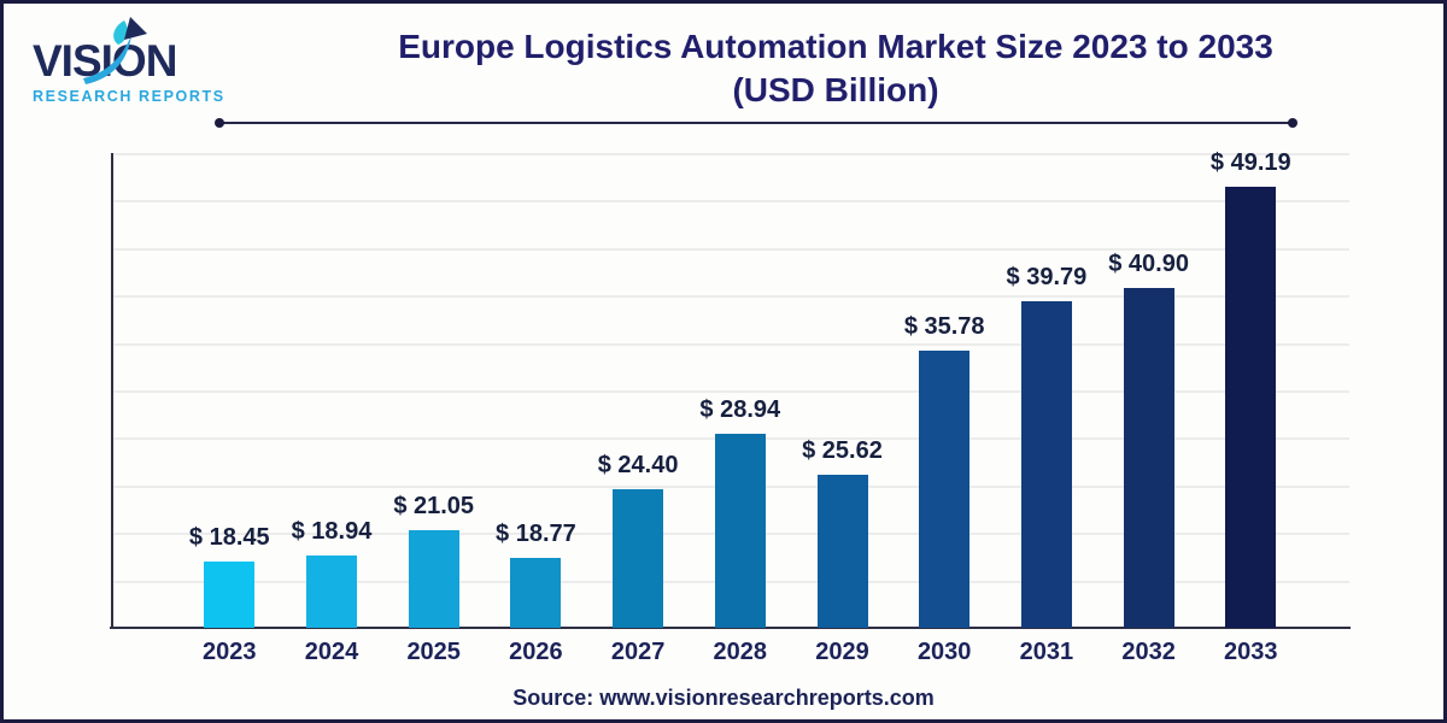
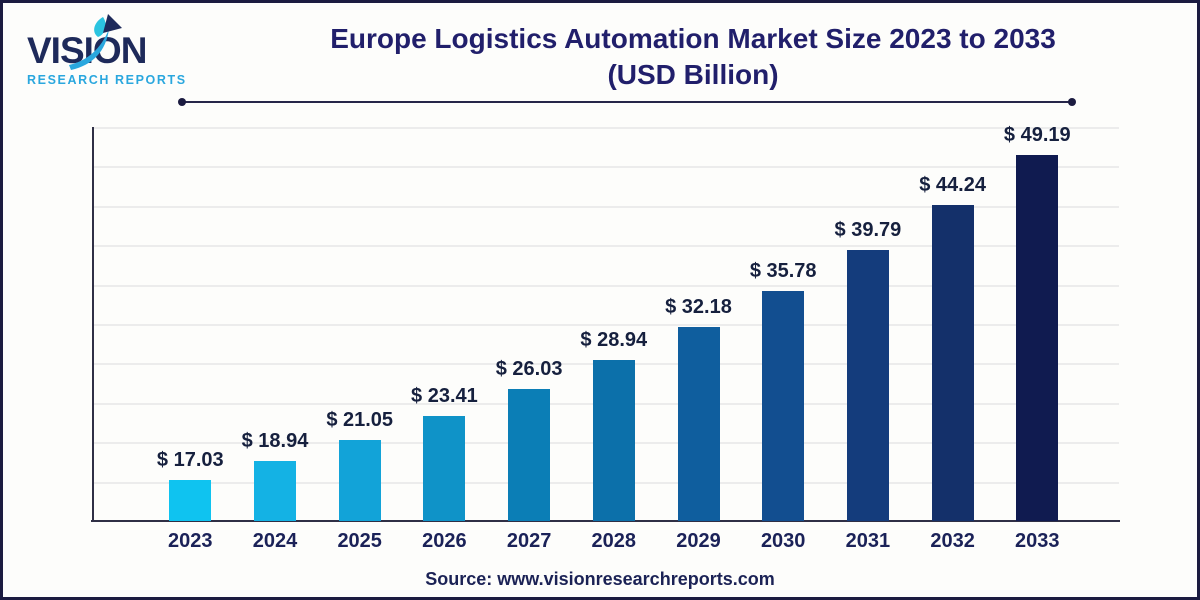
2023: 18.45 -> 17.03
2026: 18.77 -> 23.41
2027: 24.40 -> 26.03
2029: 25.62 -> 32.18
2032: 40.90 -> 44.24
